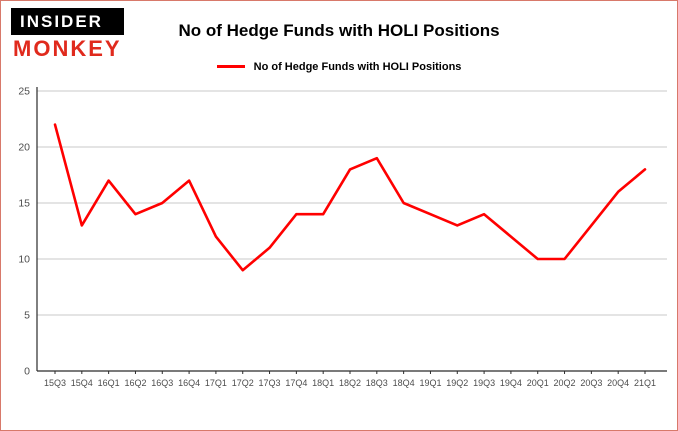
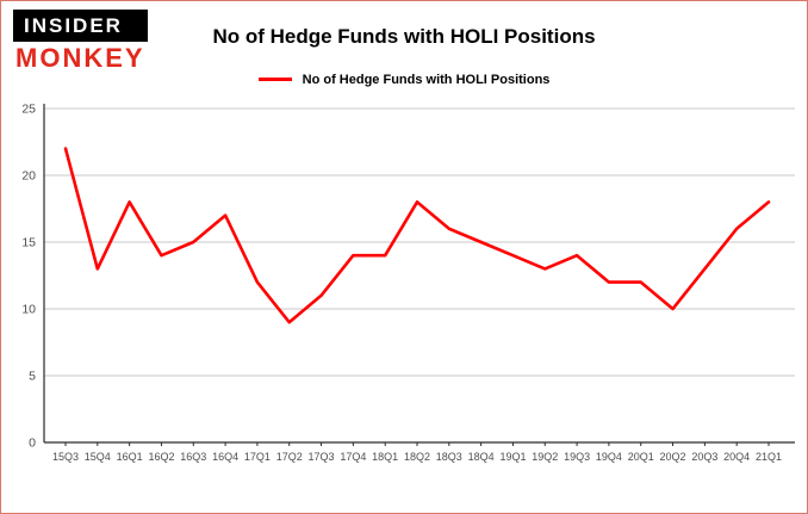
16Q1: 17 -> 18
18Q3: 19 -> 16
20Q1: 10 -> 12
